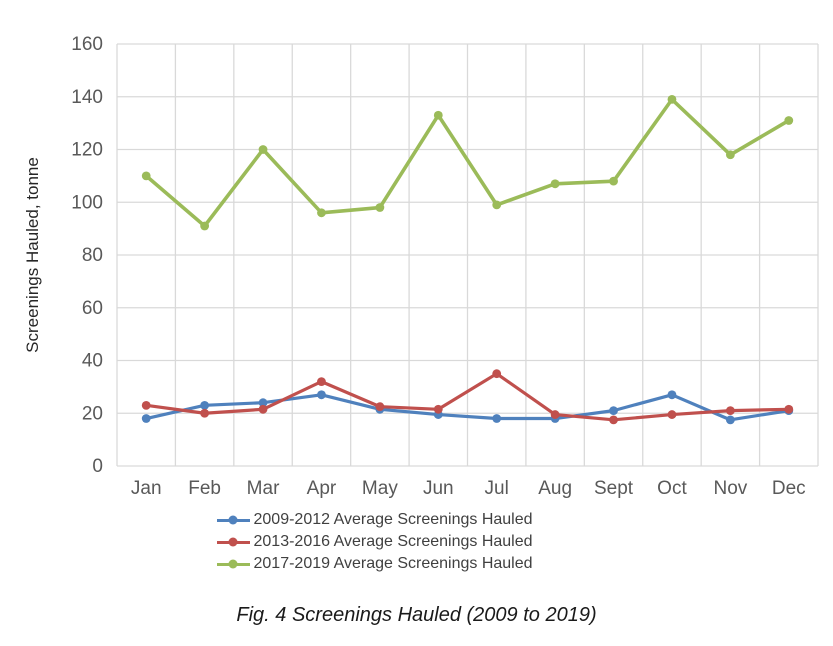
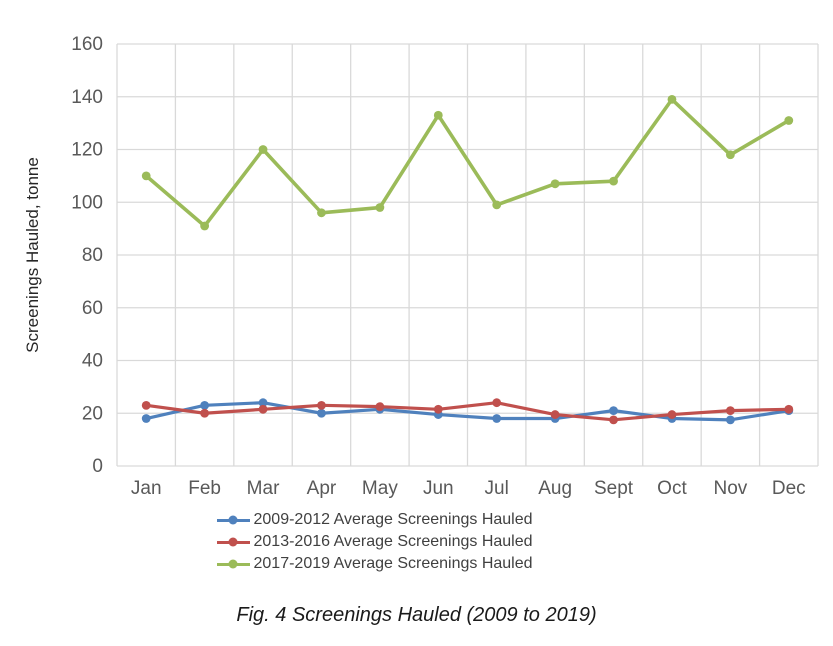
2009-2012 Average Screenings Hauled/Apr: 27 -> 20
2013-2016 Average Screenings Hauled/Apr: 32 -> 23
2013-2016 Average Screenings Hauled/Jul: 35 -> 24
2009-2012 Average Screenings Hauled/Oct: 27 -> 18
